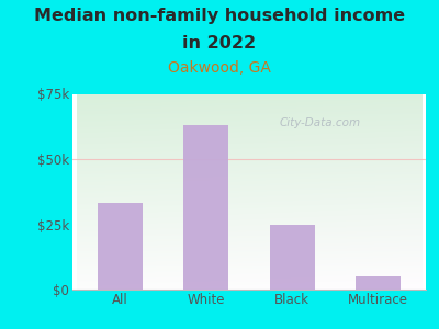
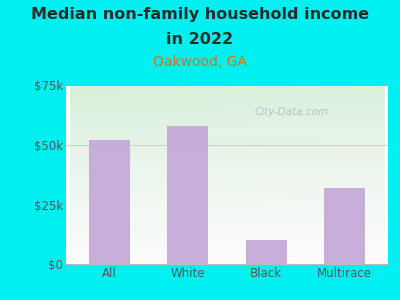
All: $33k -> $52k
White: $63k -> $58k
Black: $25k -> $10k
Multirace: $5k -> $32k
